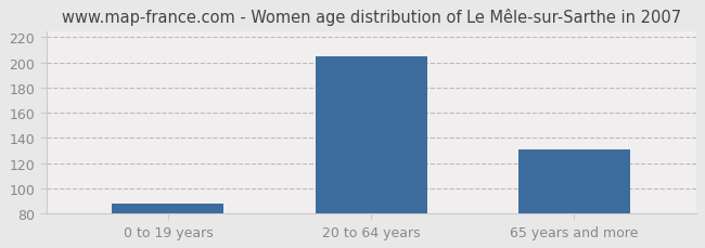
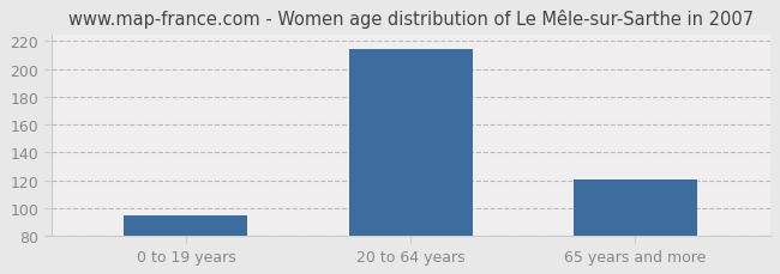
0 to 19 years: 88 -> 95
20 to 64 years: 205 -> 214
65 years and more: 131 -> 121
